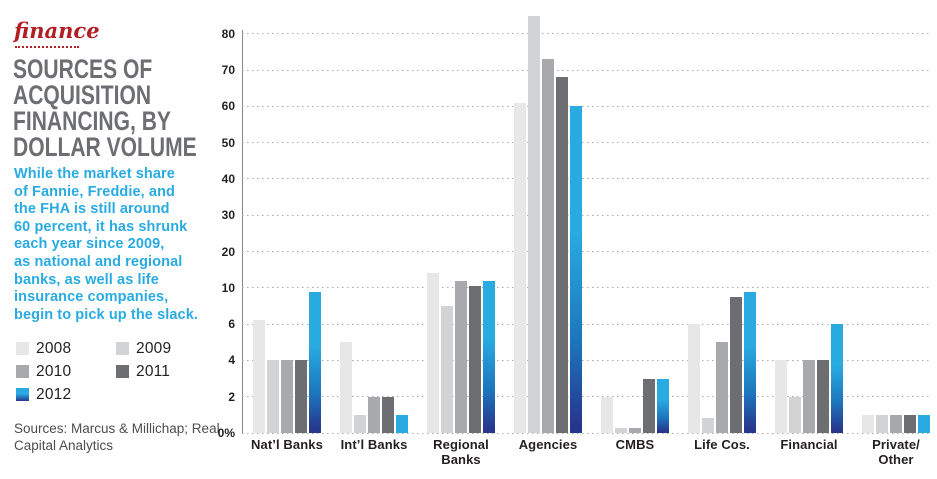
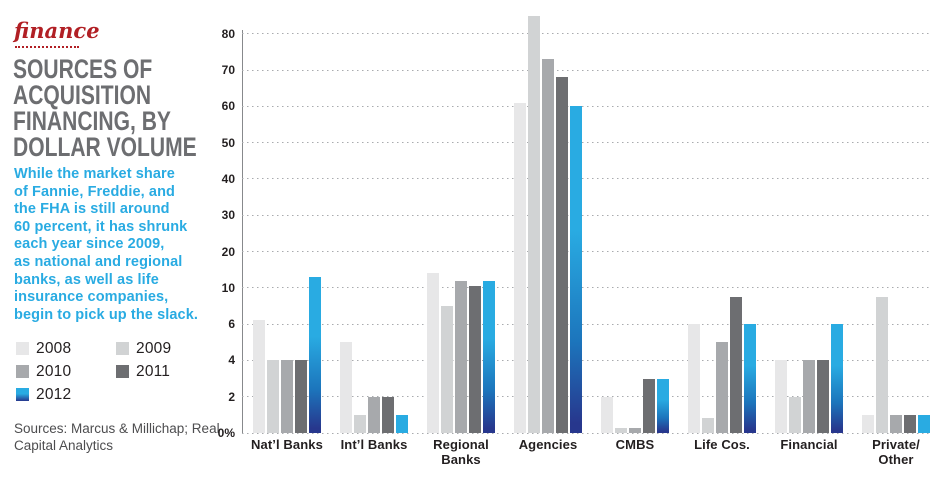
2012/Nat’l Banks: 10 -> 13
2012/Life Cos.: 10 -> 6
2009/Private/ Other: 1 -> 9
